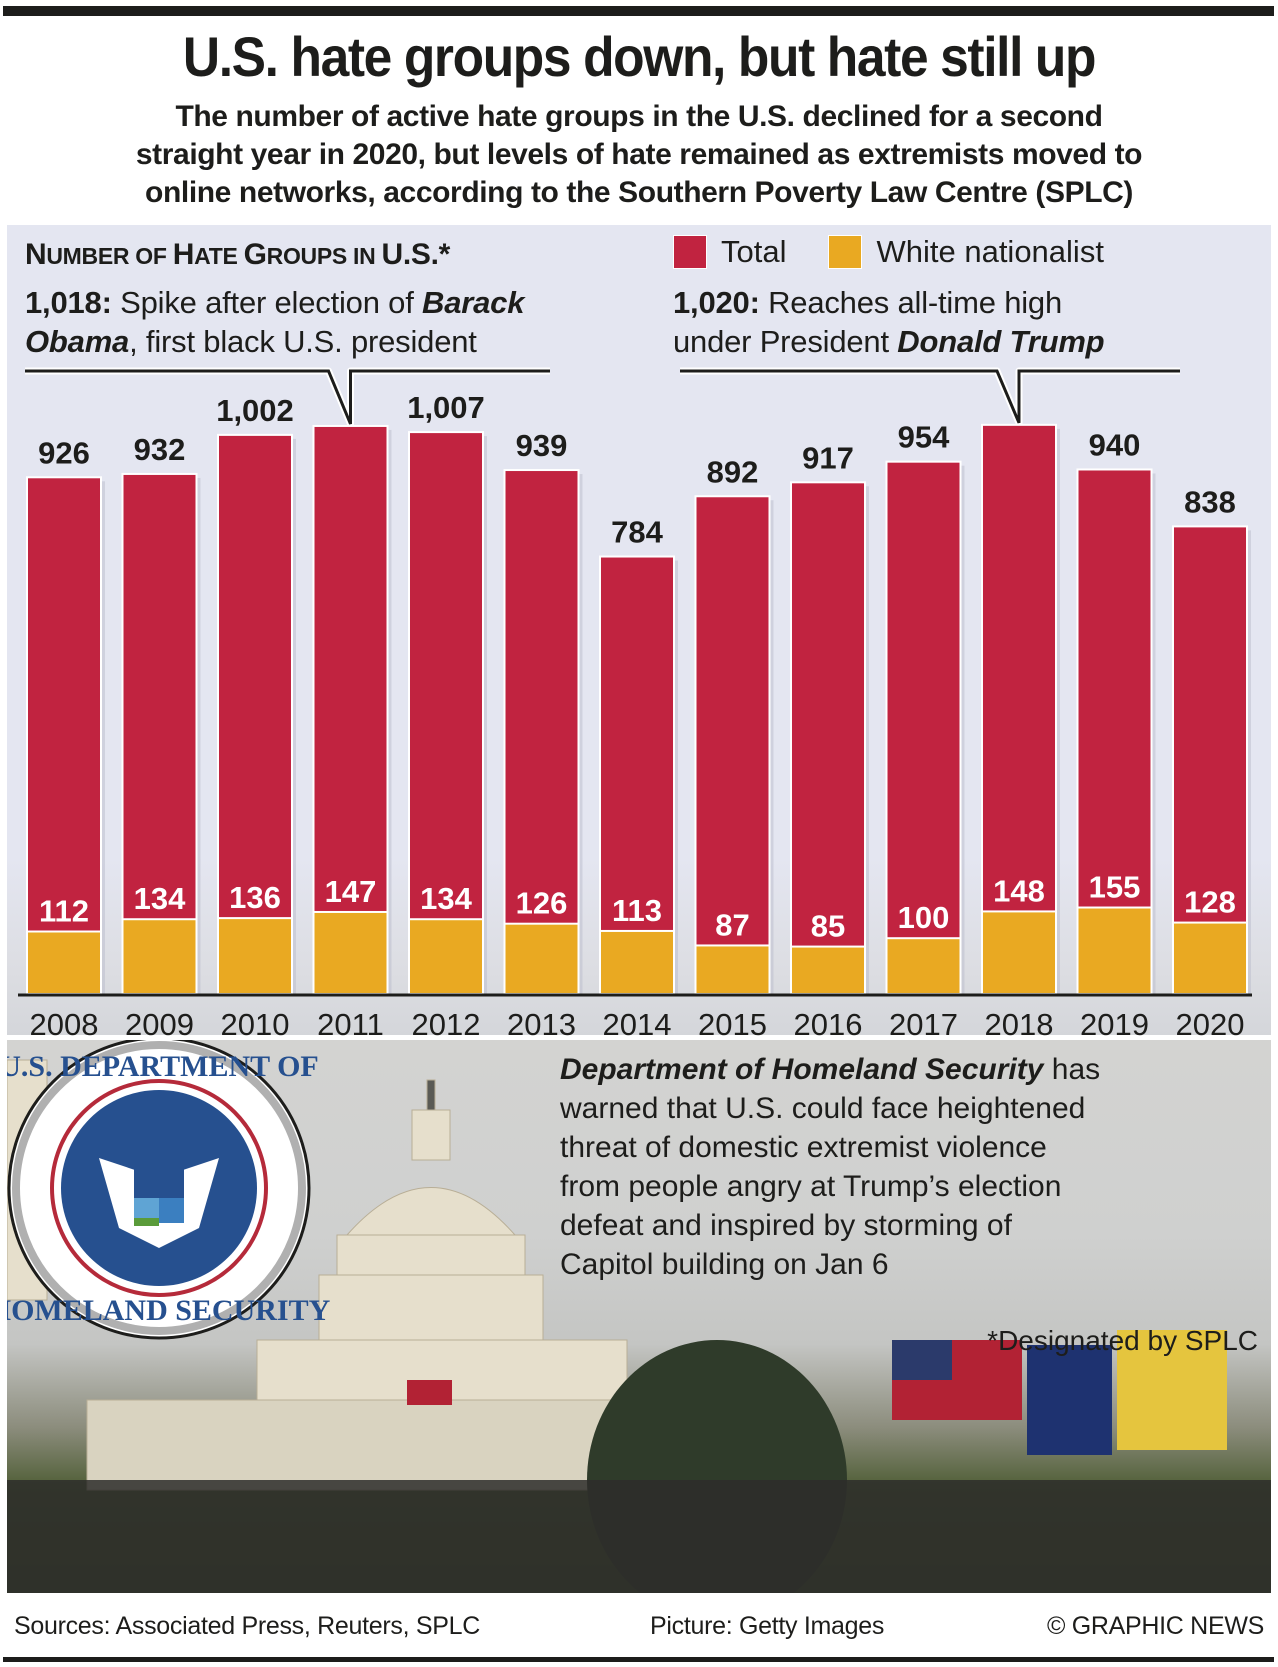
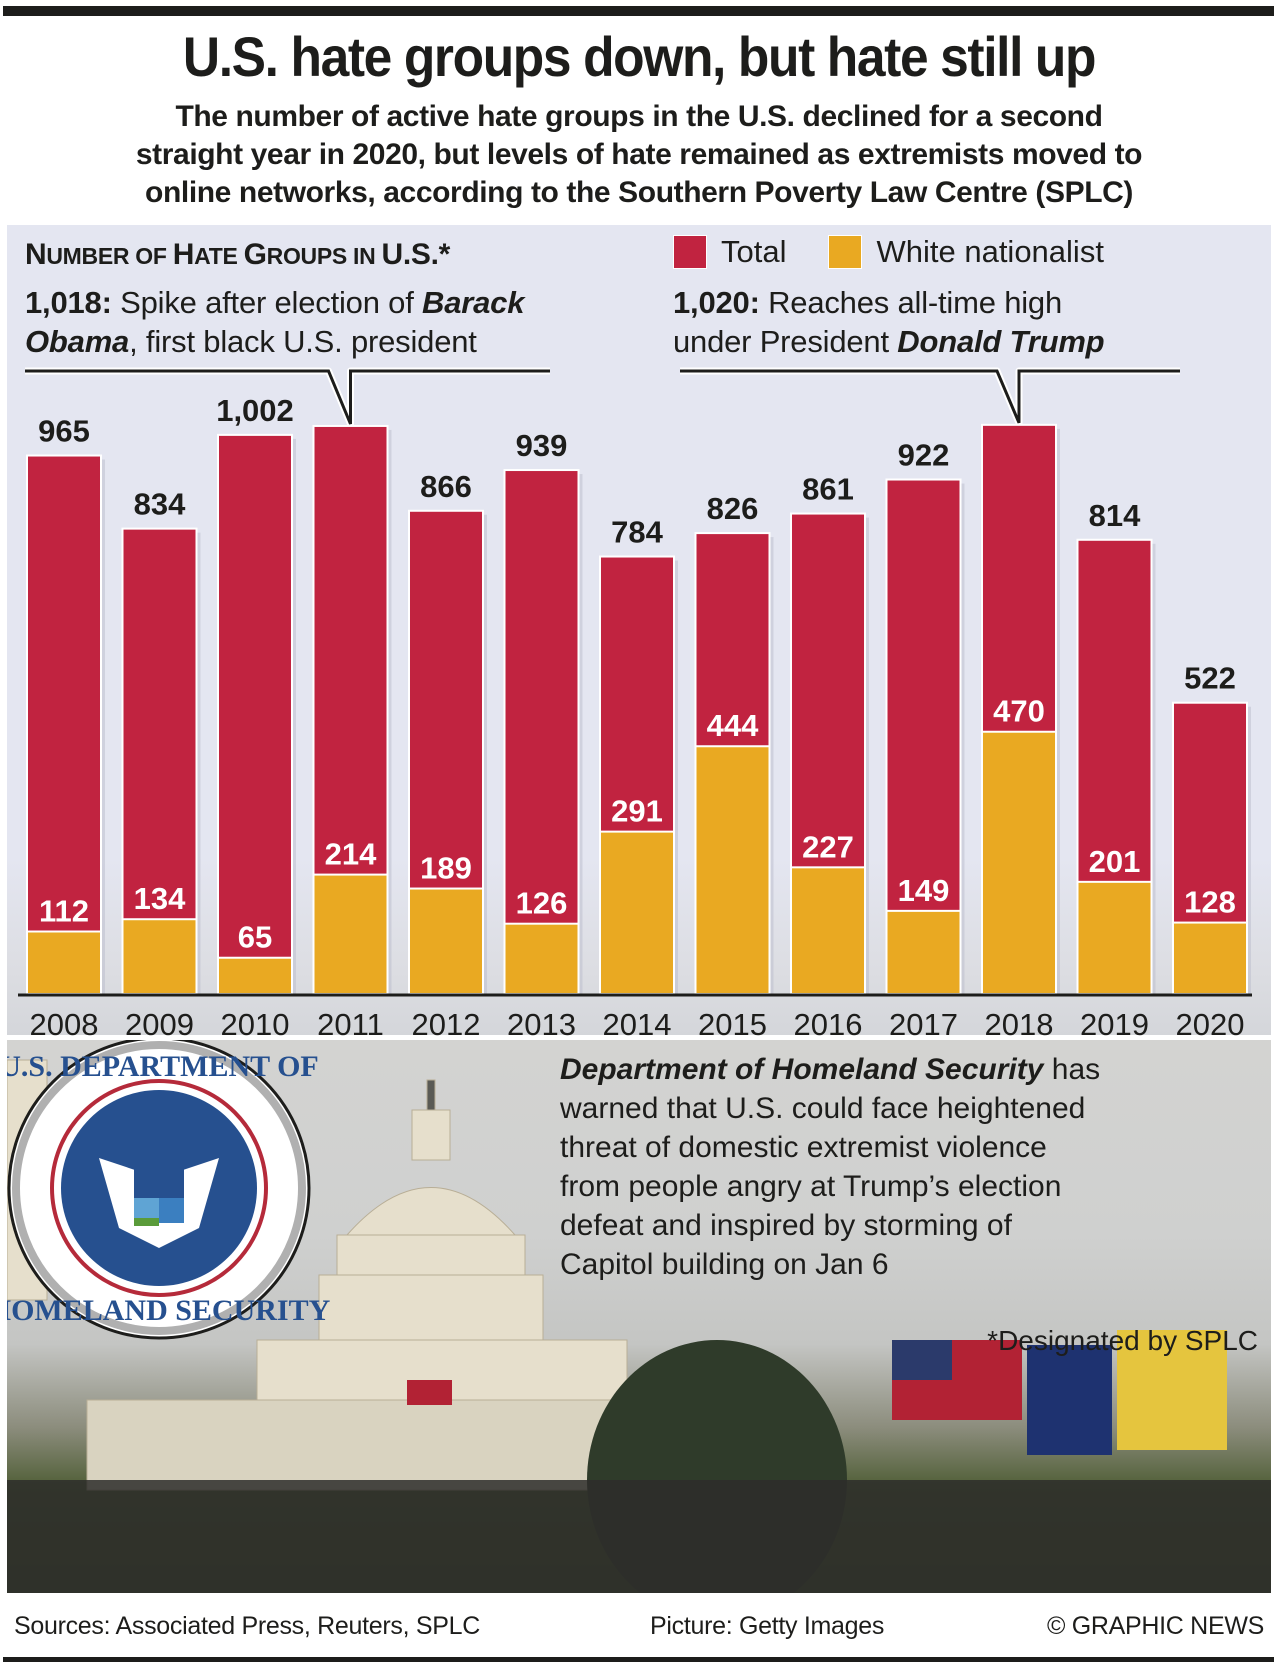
Total/2008: 926 -> 965
Total/2009: 932 -> 834
White nationalist/2010: 136 -> 65
White nationalist/2011: 147 -> 214
Total/2012: 1,007 -> 866
White nationalist/2012: 134 -> 189
White nationalist/2014: 113 -> 291
Total/2015: 892 -> 826
White nationalist/2015: 87 -> 444
Total/2016: 917 -> 861
White nationalist/2016: 85 -> 227
Total/2017: 954 -> 922
White nationalist/2017: 100 -> 149
White nationalist/2018: 148 -> 470
Total/2019: 940 -> 814
White nationalist/2019: 155 -> 201
Total/2020: 838 -> 522
